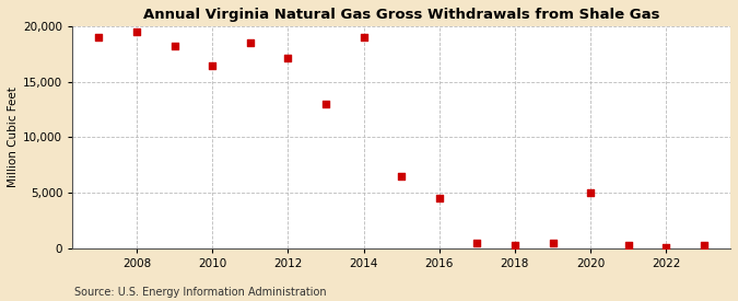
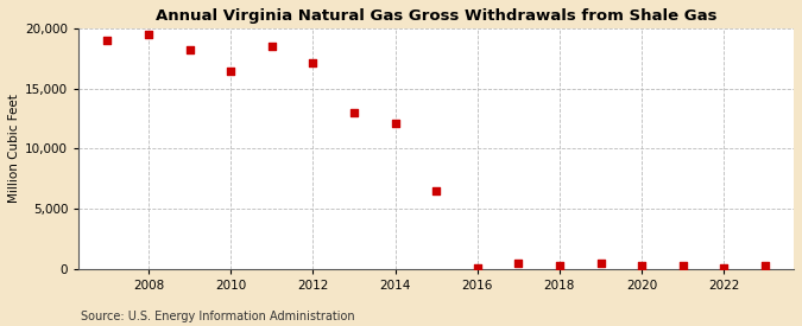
2014: 19,000 -> 12,100
2016: 4,500 -> 200
2020: 5,000 -> 300
